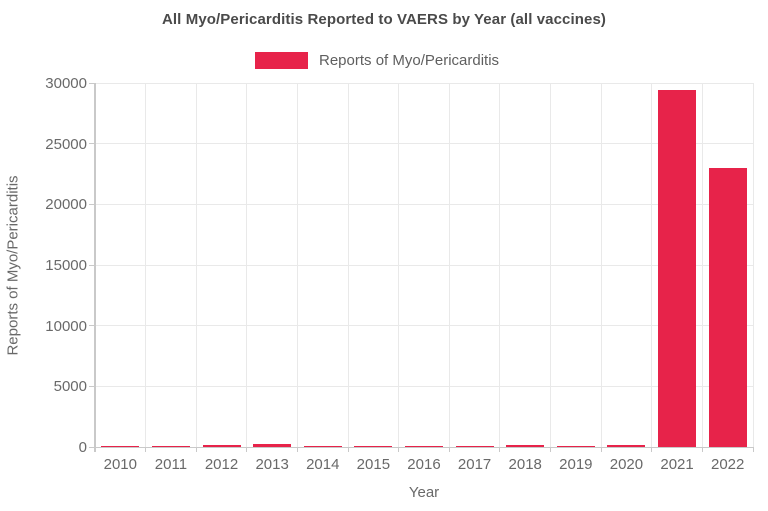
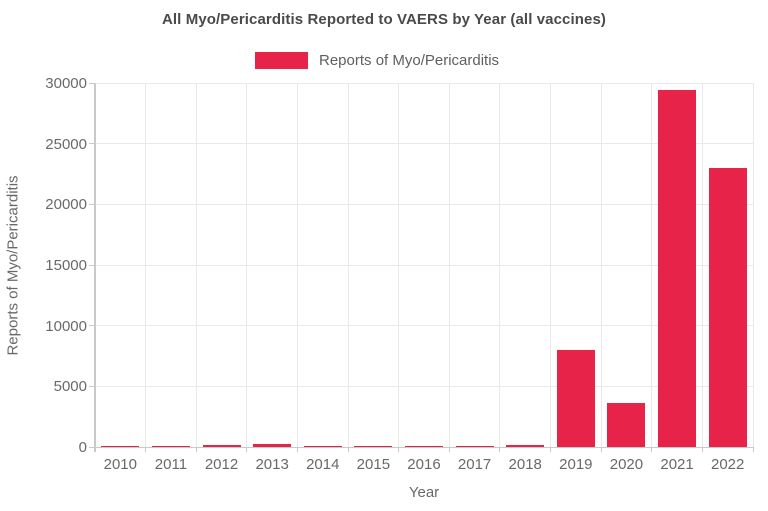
2019: 100 -> 8000
2020: 200 -> 3600
